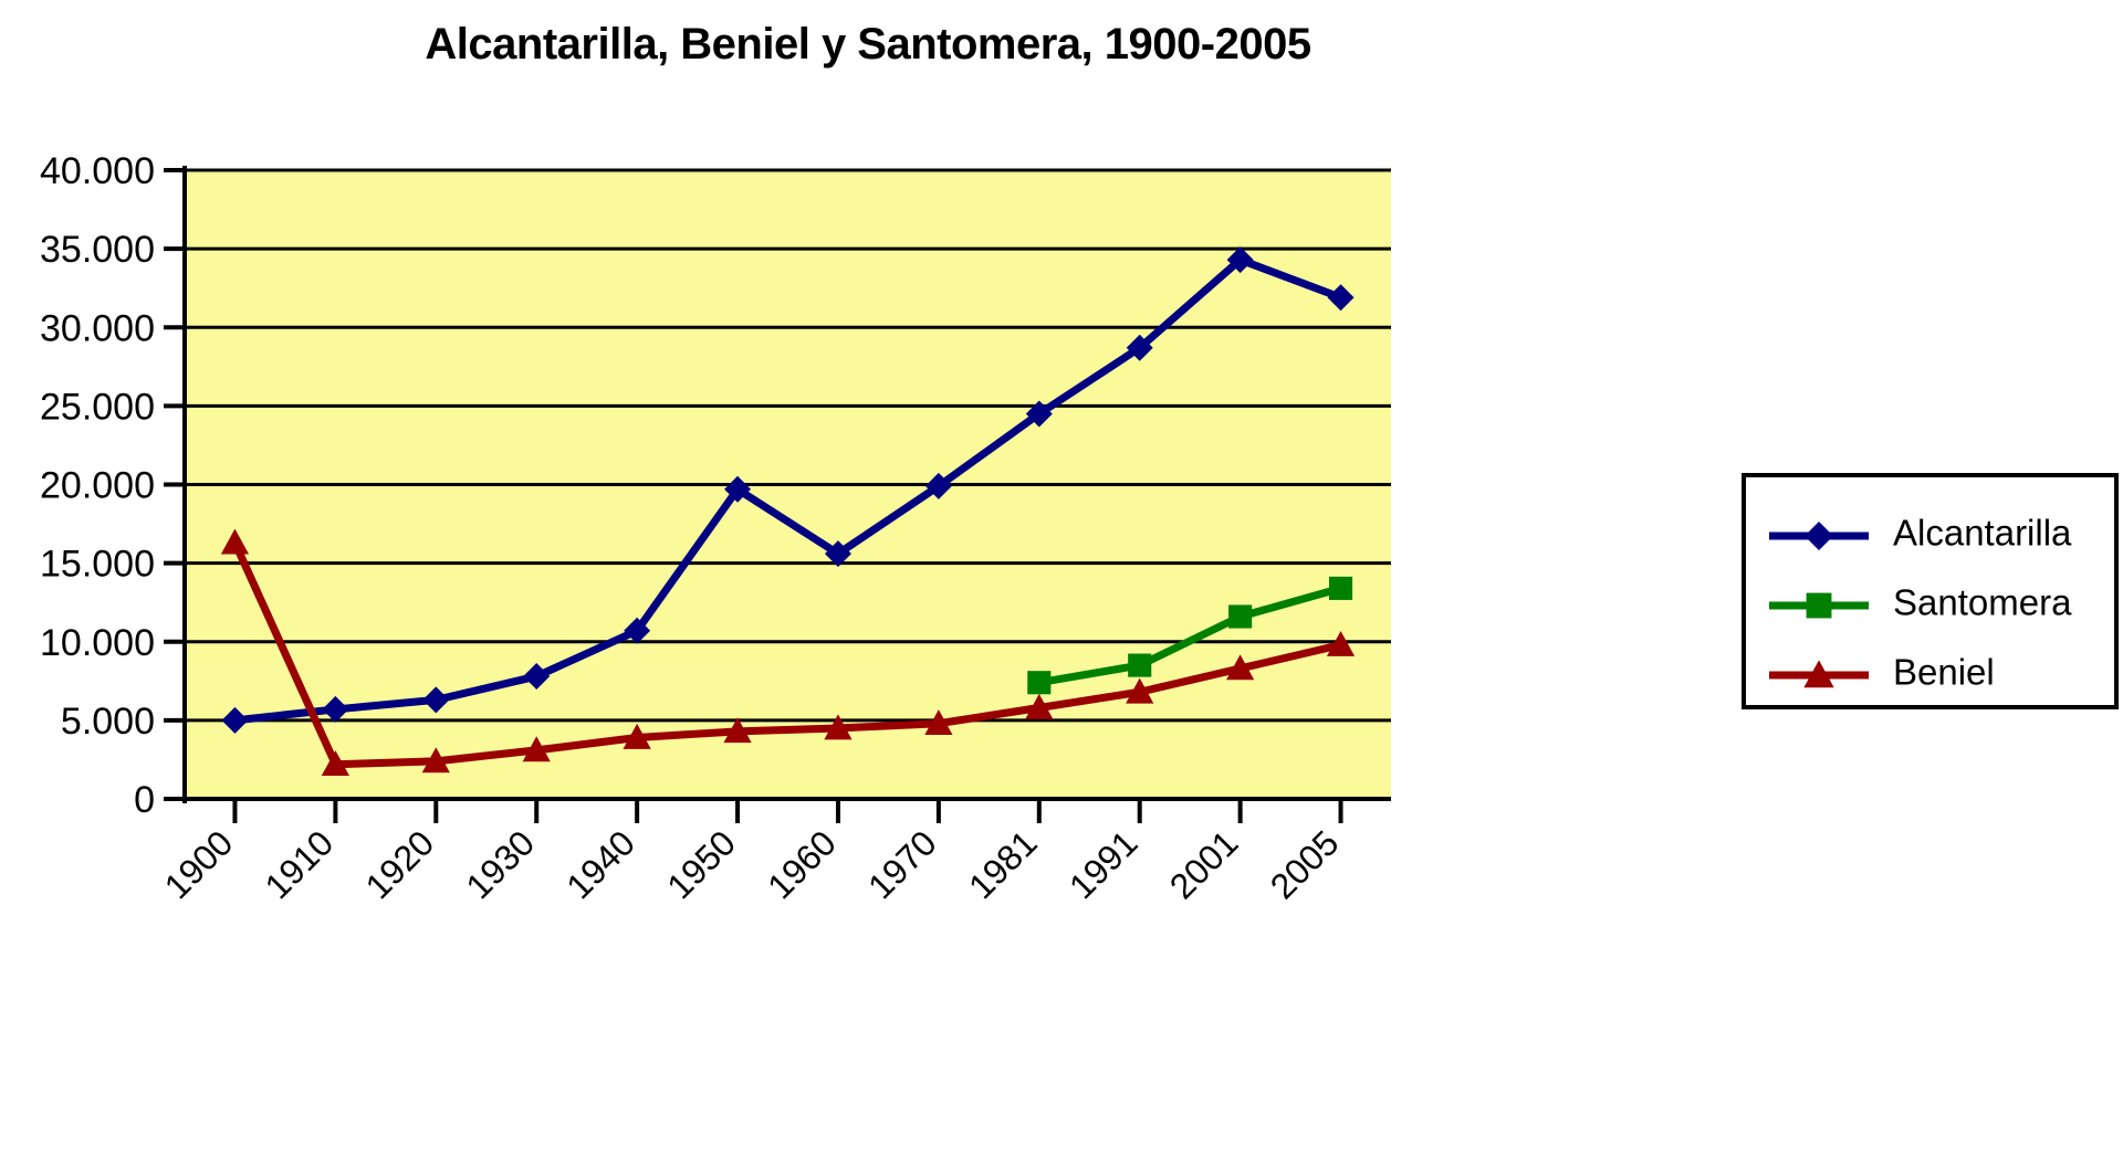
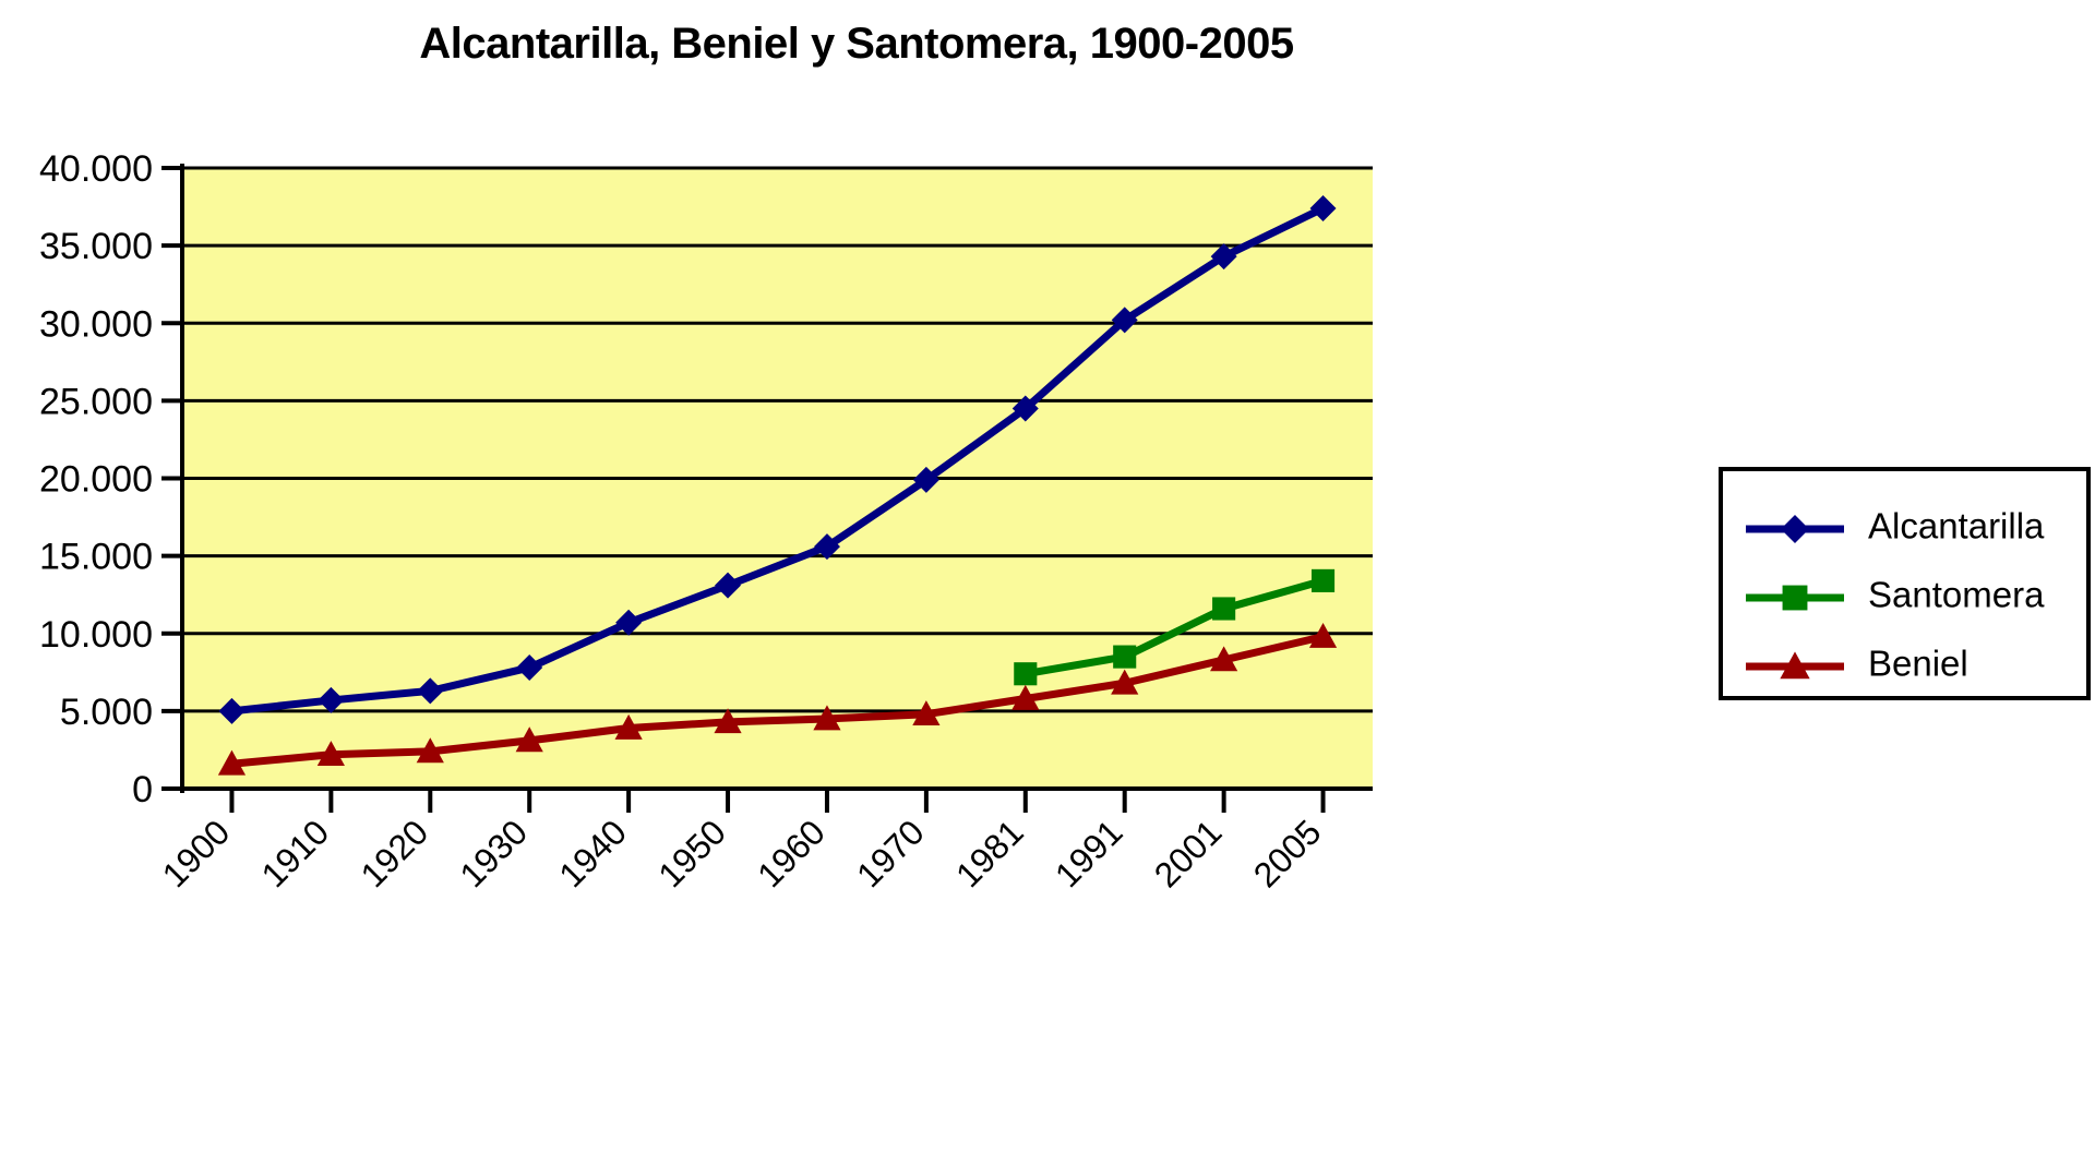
Beniel/1900: 16300 -> 1600
Alcantarilla/1950: 19700 -> 13100
Alcantarilla/1991: 28700 -> 30200
Alcantarilla/2005: 31900 -> 37400
